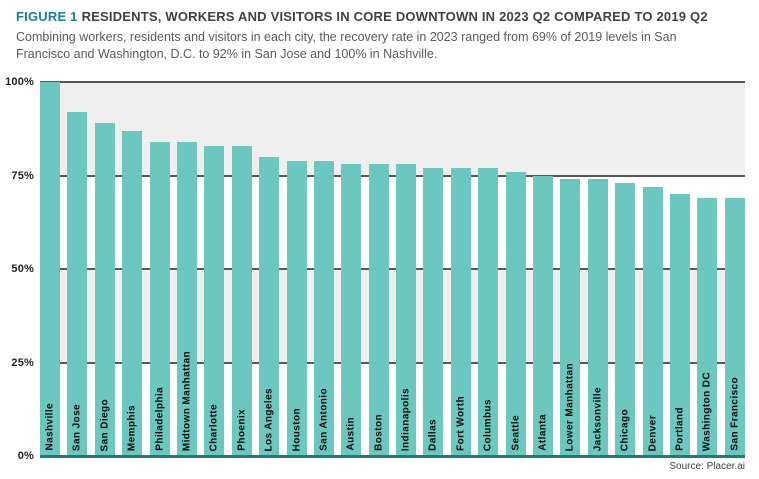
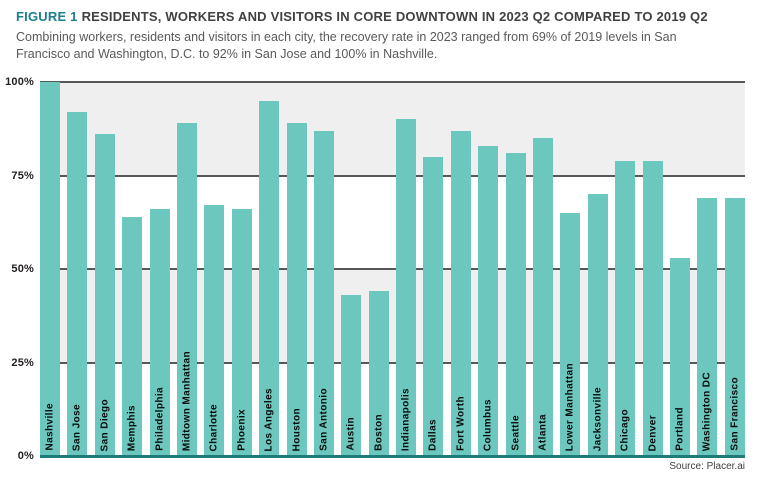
San Diego: 89% -> 86%
Memphis: 87% -> 64%
Philadelphia: 84% -> 66%
Midtown Manhattan: 84% -> 89%
Charlotte: 83% -> 67%
Phoenix: 83% -> 66%
Los Angeles: 80% -> 95%
Houston: 79% -> 89%
San Antonio: 79% -> 87%
Austin: 78% -> 43%
Boston: 78% -> 44%
Indianapolis: 78% -> 90%
Dallas: 77% -> 80%
Fort Worth: 77% -> 87%
Columbus: 77% -> 83%
Seattle: 76% -> 81%
Atlanta: 75% -> 85%
Lower Manhattan: 74% -> 65%
Jacksonville: 74% -> 70%
Chicago: 73% -> 79%
Denver: 72% -> 79%
Portland: 70% -> 53%
